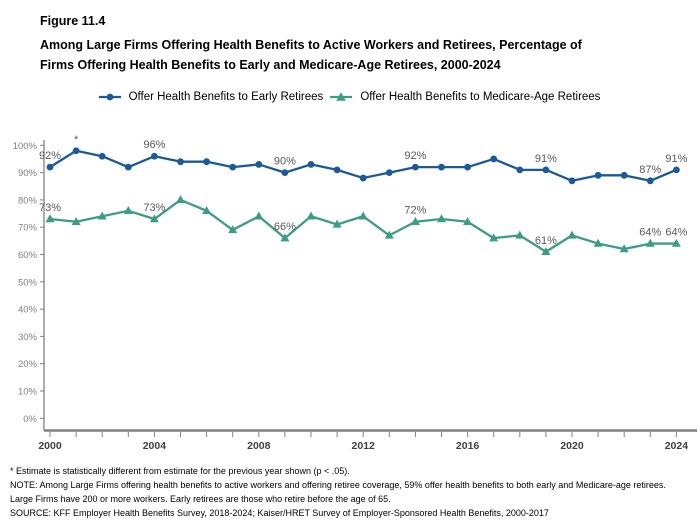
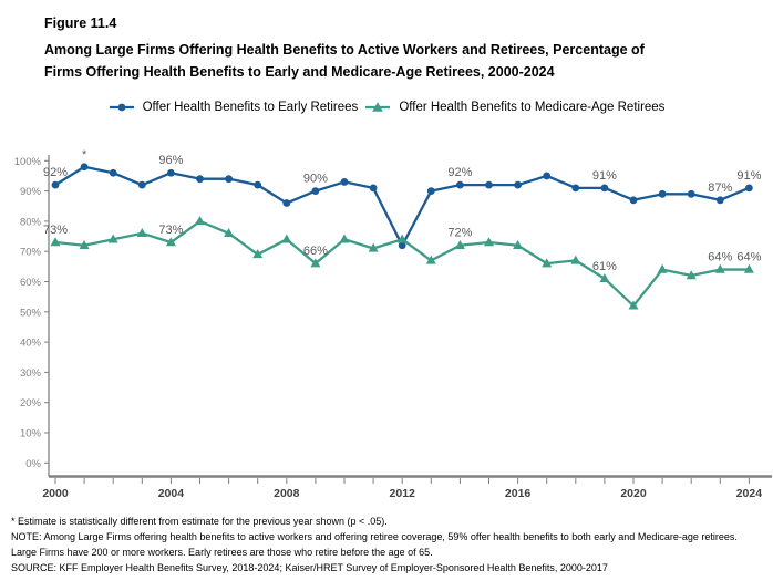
Offer Health Benefits to Early Retirees/2008: 93% -> 86%
Offer Health Benefits to Early Retirees/2012: 88% -> 72%
Offer Health Benefits to Medicare-Age Retirees/2020: 67% -> 52%
